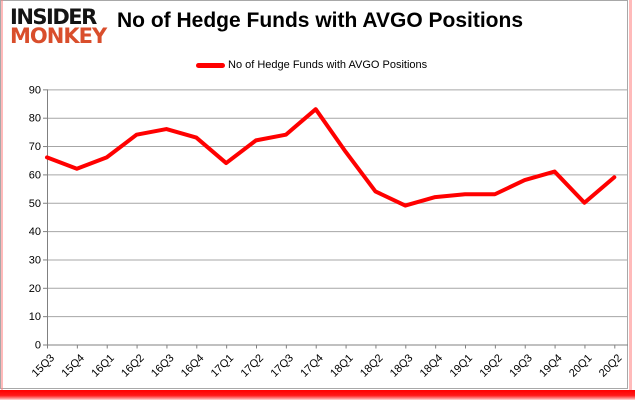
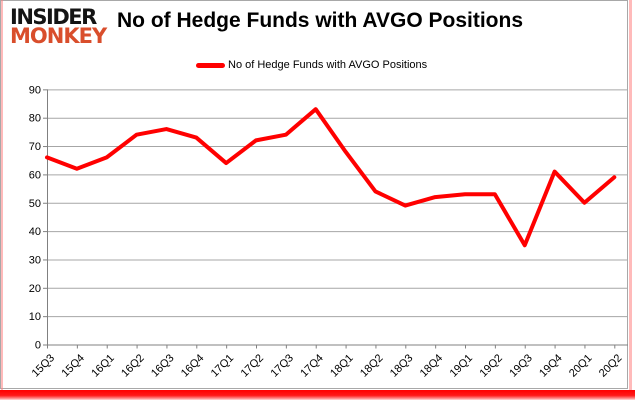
19Q3: 58 -> 35
